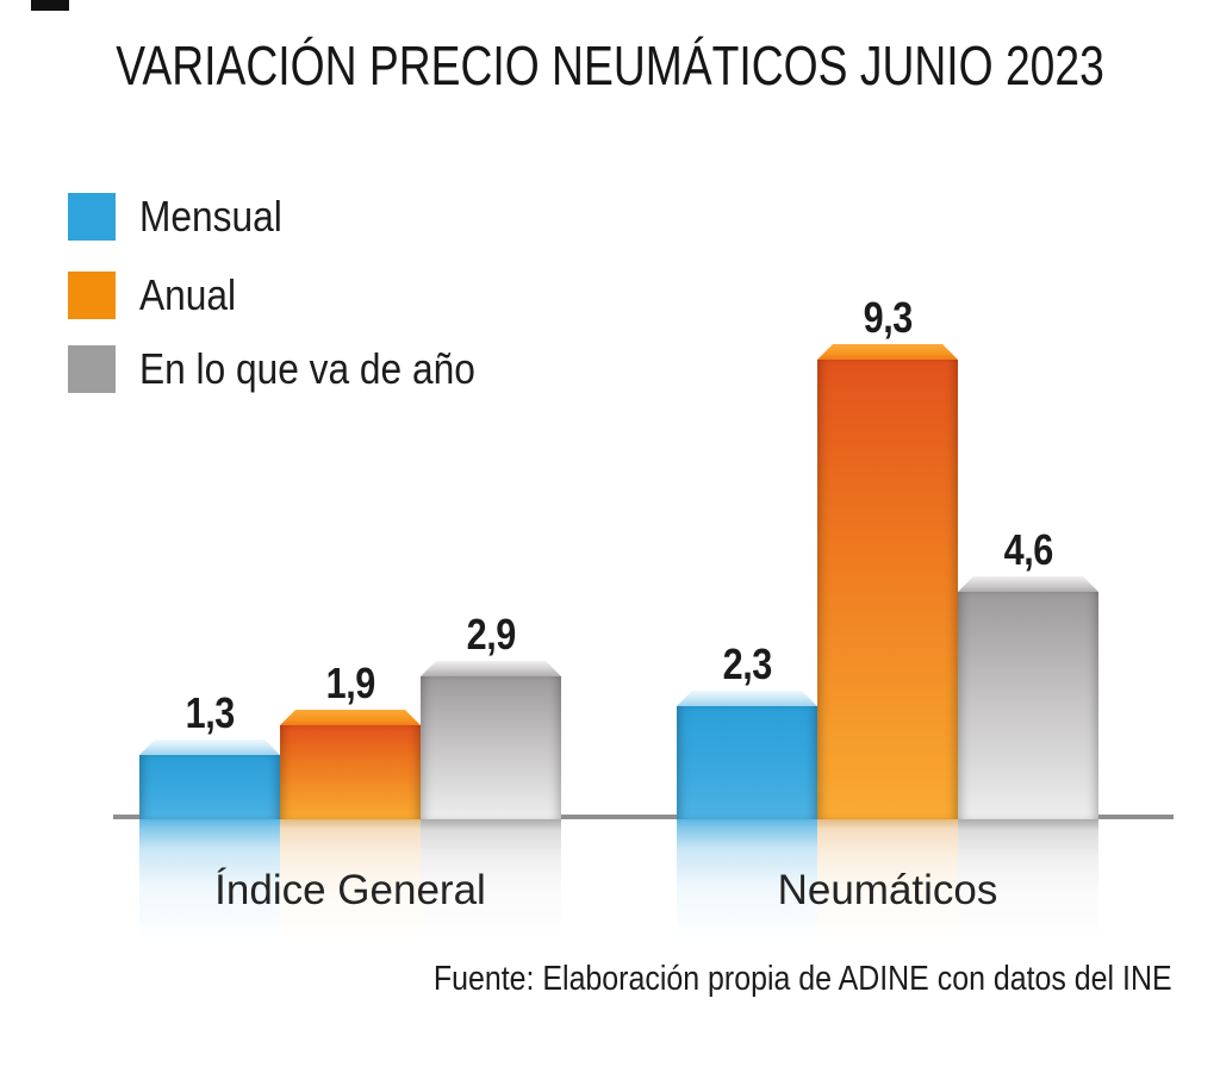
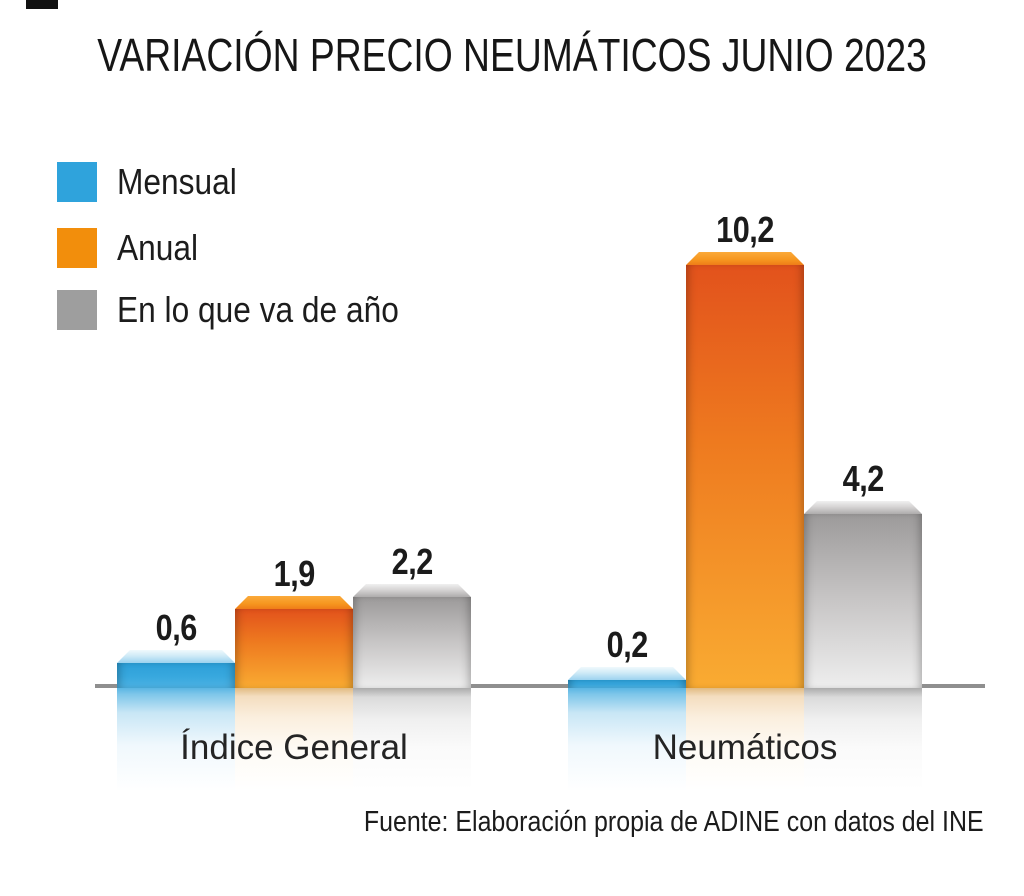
Mensual/Índice General: 1,3 -> 0,6
En lo que va de año/Índice General: 2,9 -> 2,2
Mensual/Neumáticos: 2,3 -> 0,2
Anual/Neumáticos: 9,3 -> 10,2
En lo que va de año/Neumáticos: 4,6 -> 4,2
